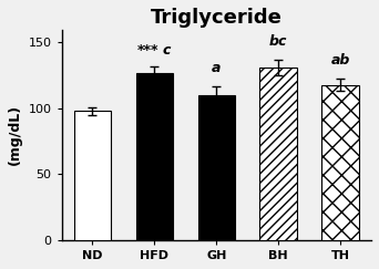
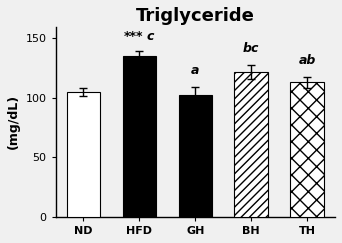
ND: 98 -> 105
HFD: 127 -> 135
GH: 110 -> 102
BH: 131 -> 122
TH: 118 -> 113
